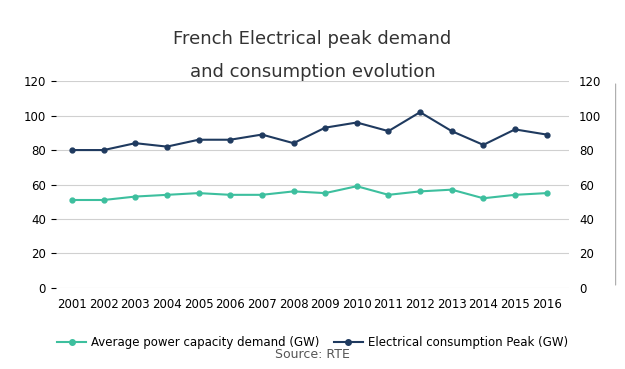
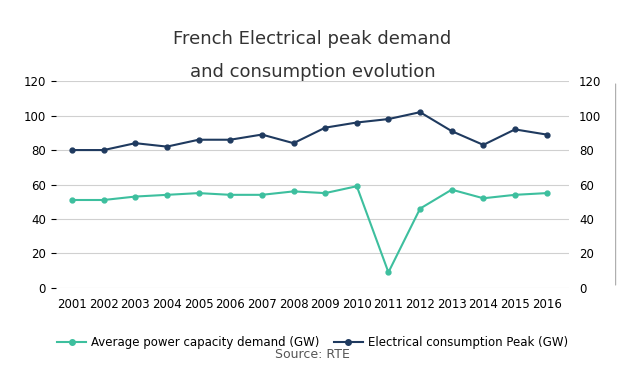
Average power capacity demand (GW)/2011: 54 -> 9
Electrical consumption Peak (GW)/2011: 91 -> 98
Average power capacity demand (GW)/2012: 56 -> 46
